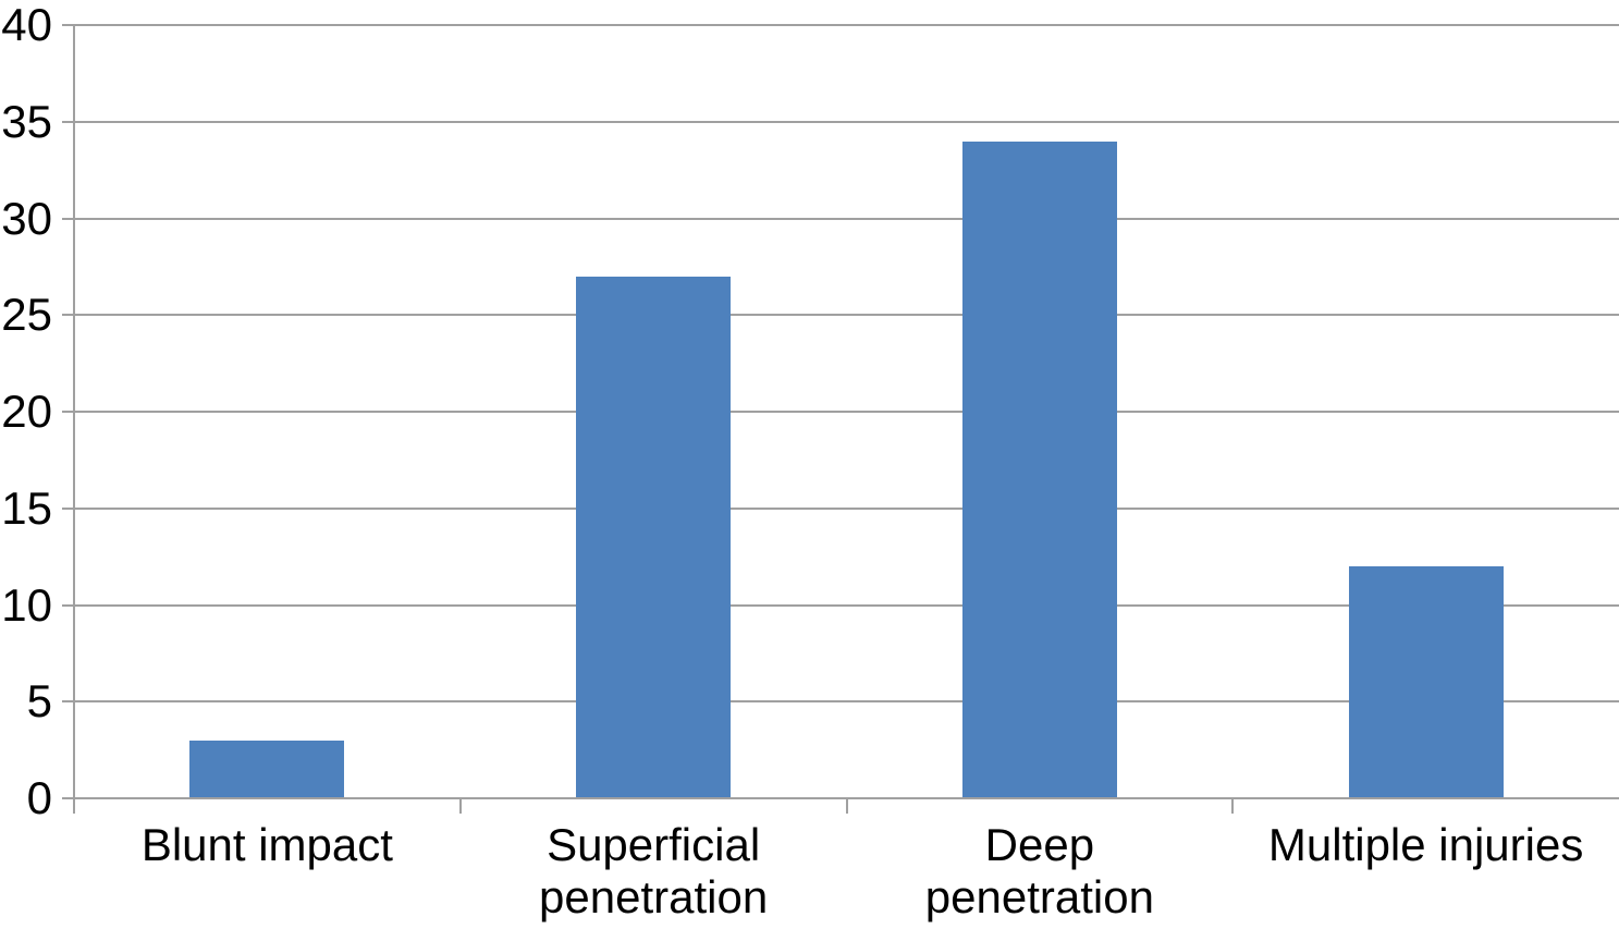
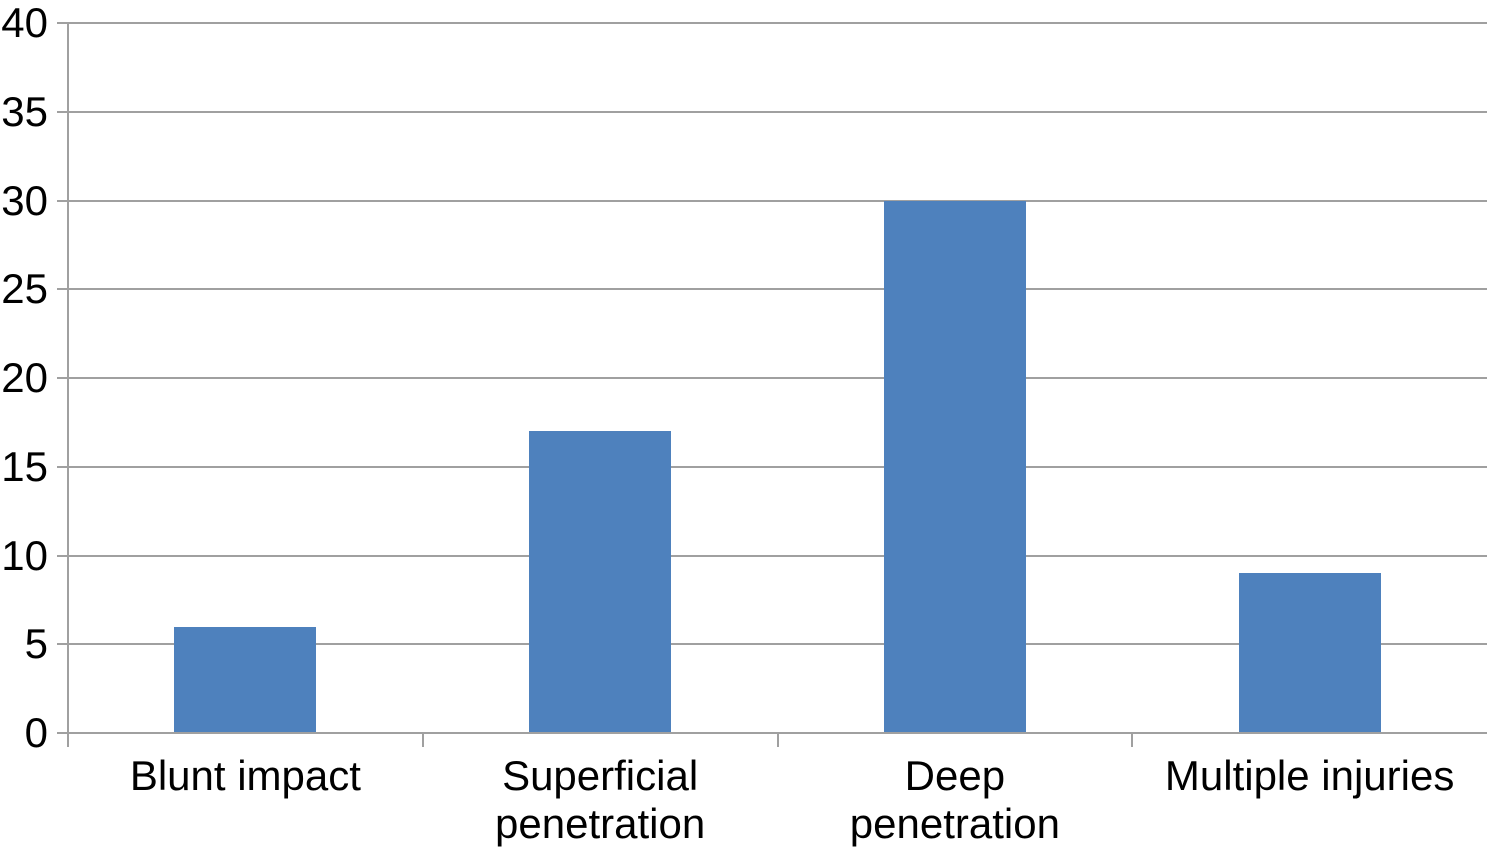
Blunt impact: 3 -> 6
Superficial penetration: 27 -> 17
Deep penetration: 34 -> 30
Multiple injuries: 12 -> 9
